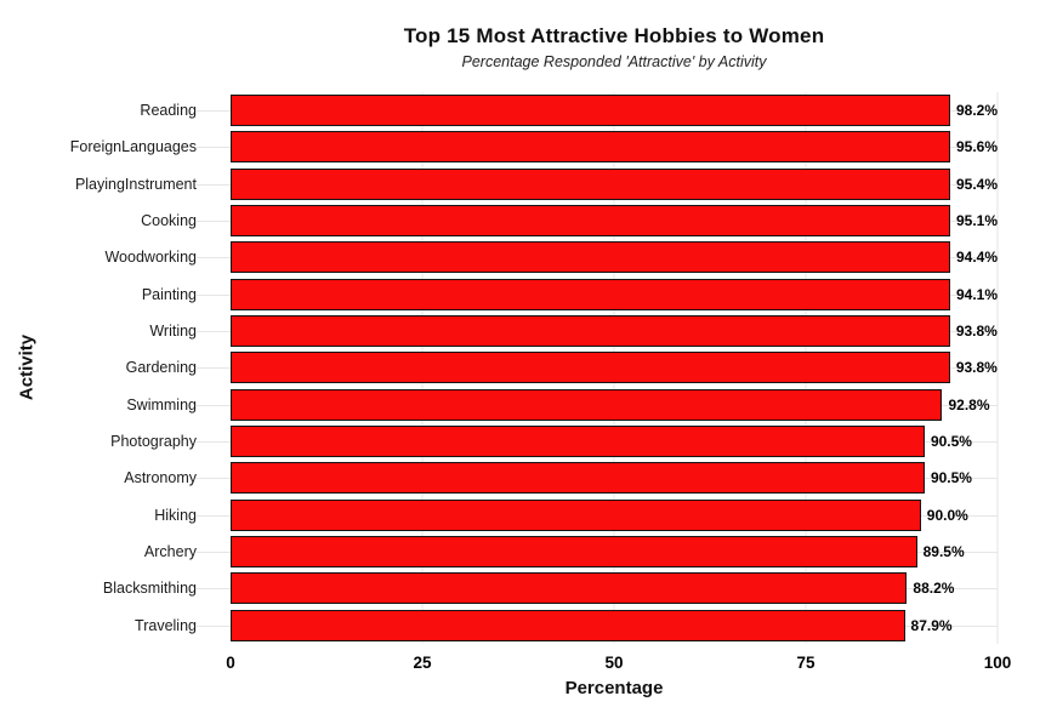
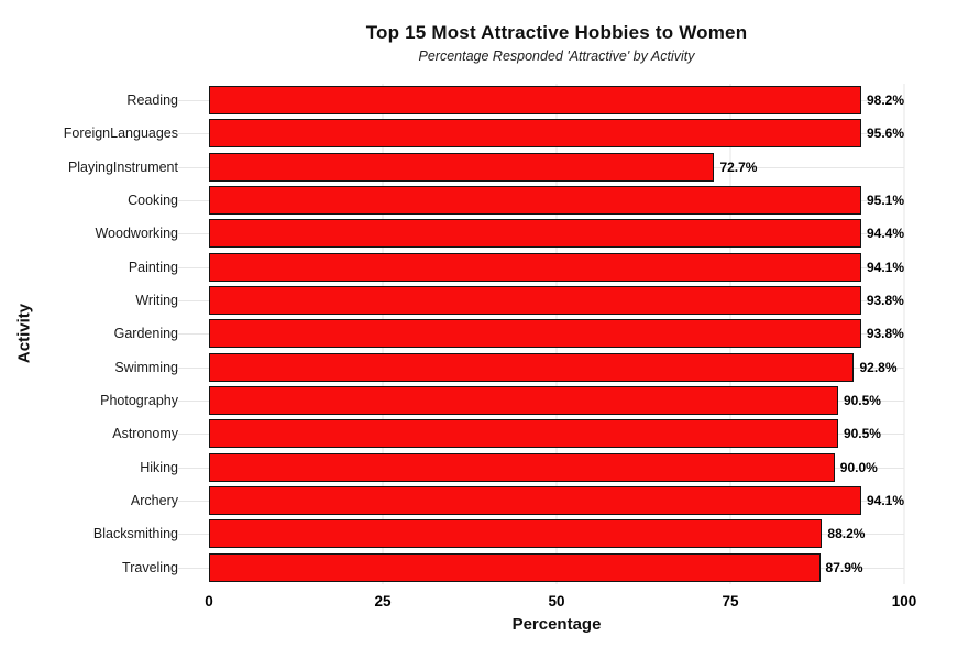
PlayingInstrument: 95.4% -> 72.7%
Archery: 89.5% -> 94.1%
